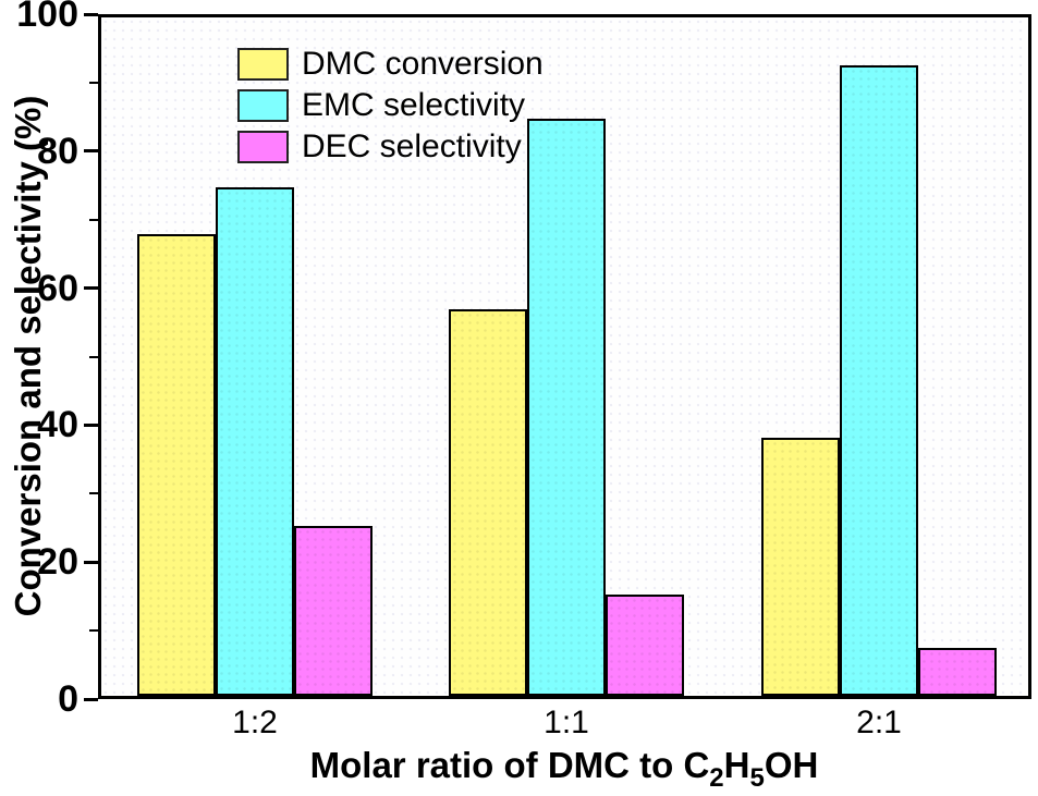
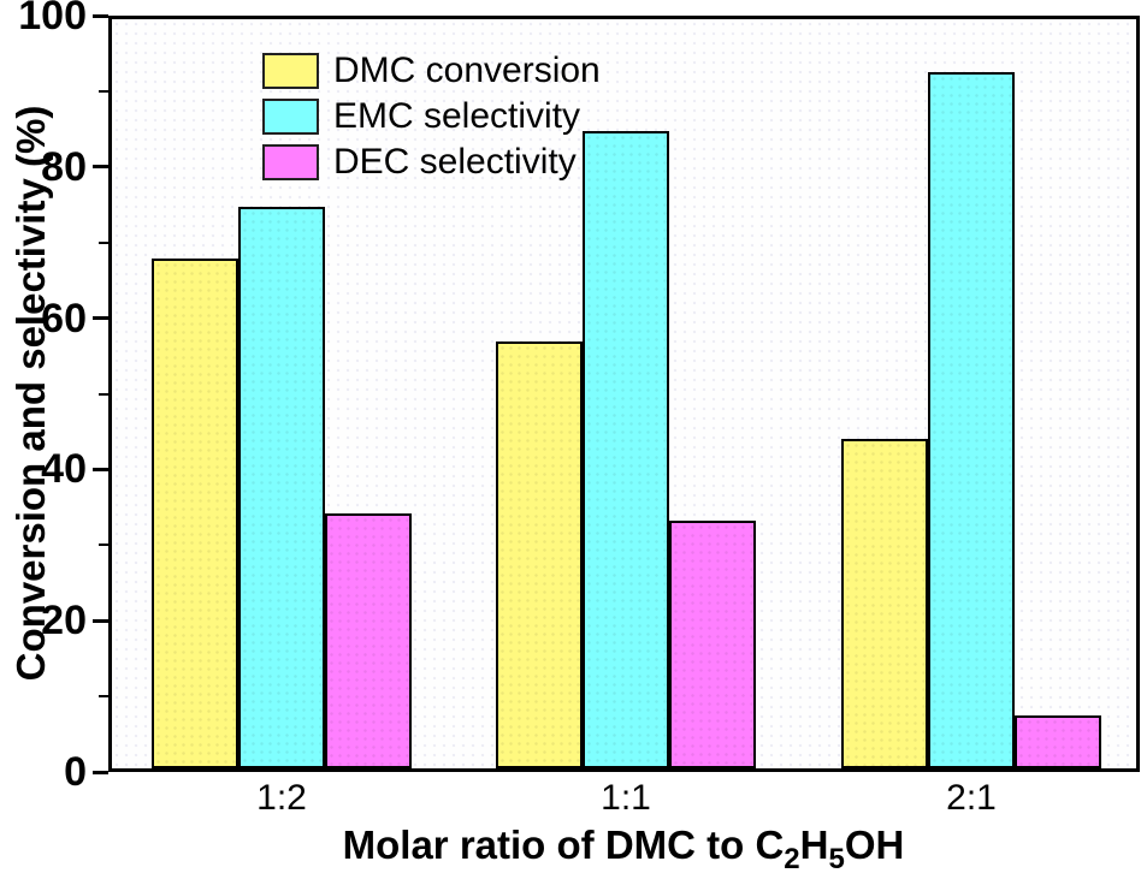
DEC selectivity/1:2: 25 -> 34
DEC selectivity/1:1: 15 -> 33
DMC conversion/2:1: 38 -> 44
